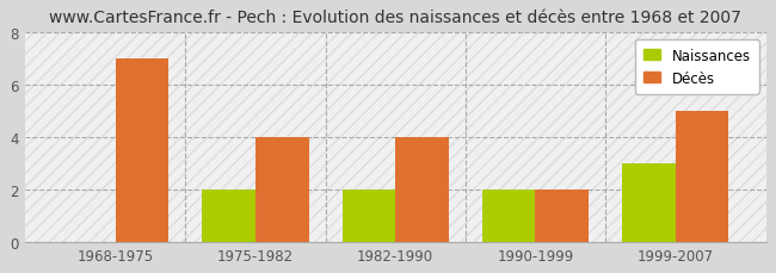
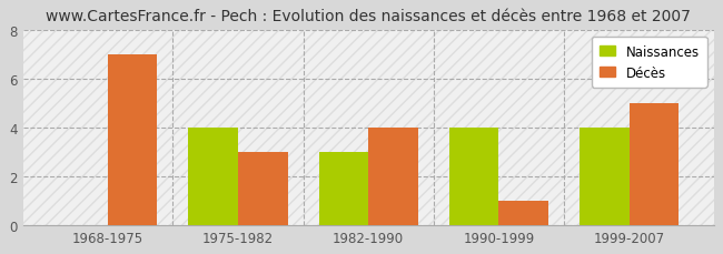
Naissances/1975-1982: 2 -> 4
Décès/1975-1982: 4 -> 3
Naissances/1982-1990: 2 -> 3
Naissances/1990-1999: 2 -> 4
Décès/1990-1999: 2 -> 1
Naissances/1999-2007: 3 -> 4
